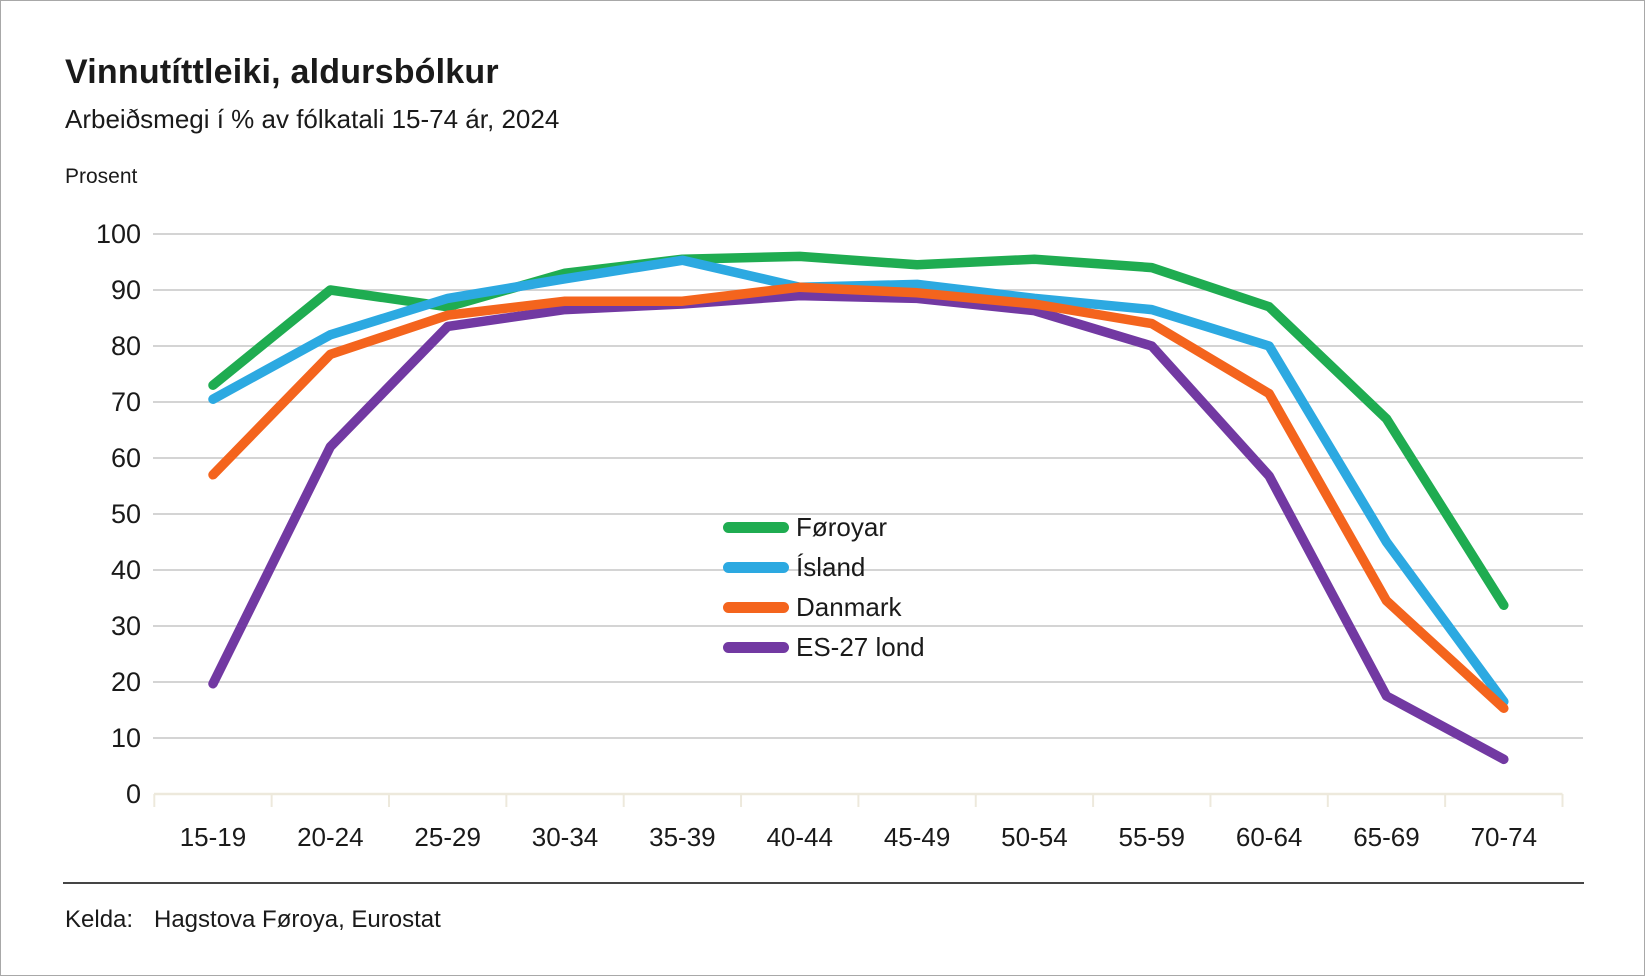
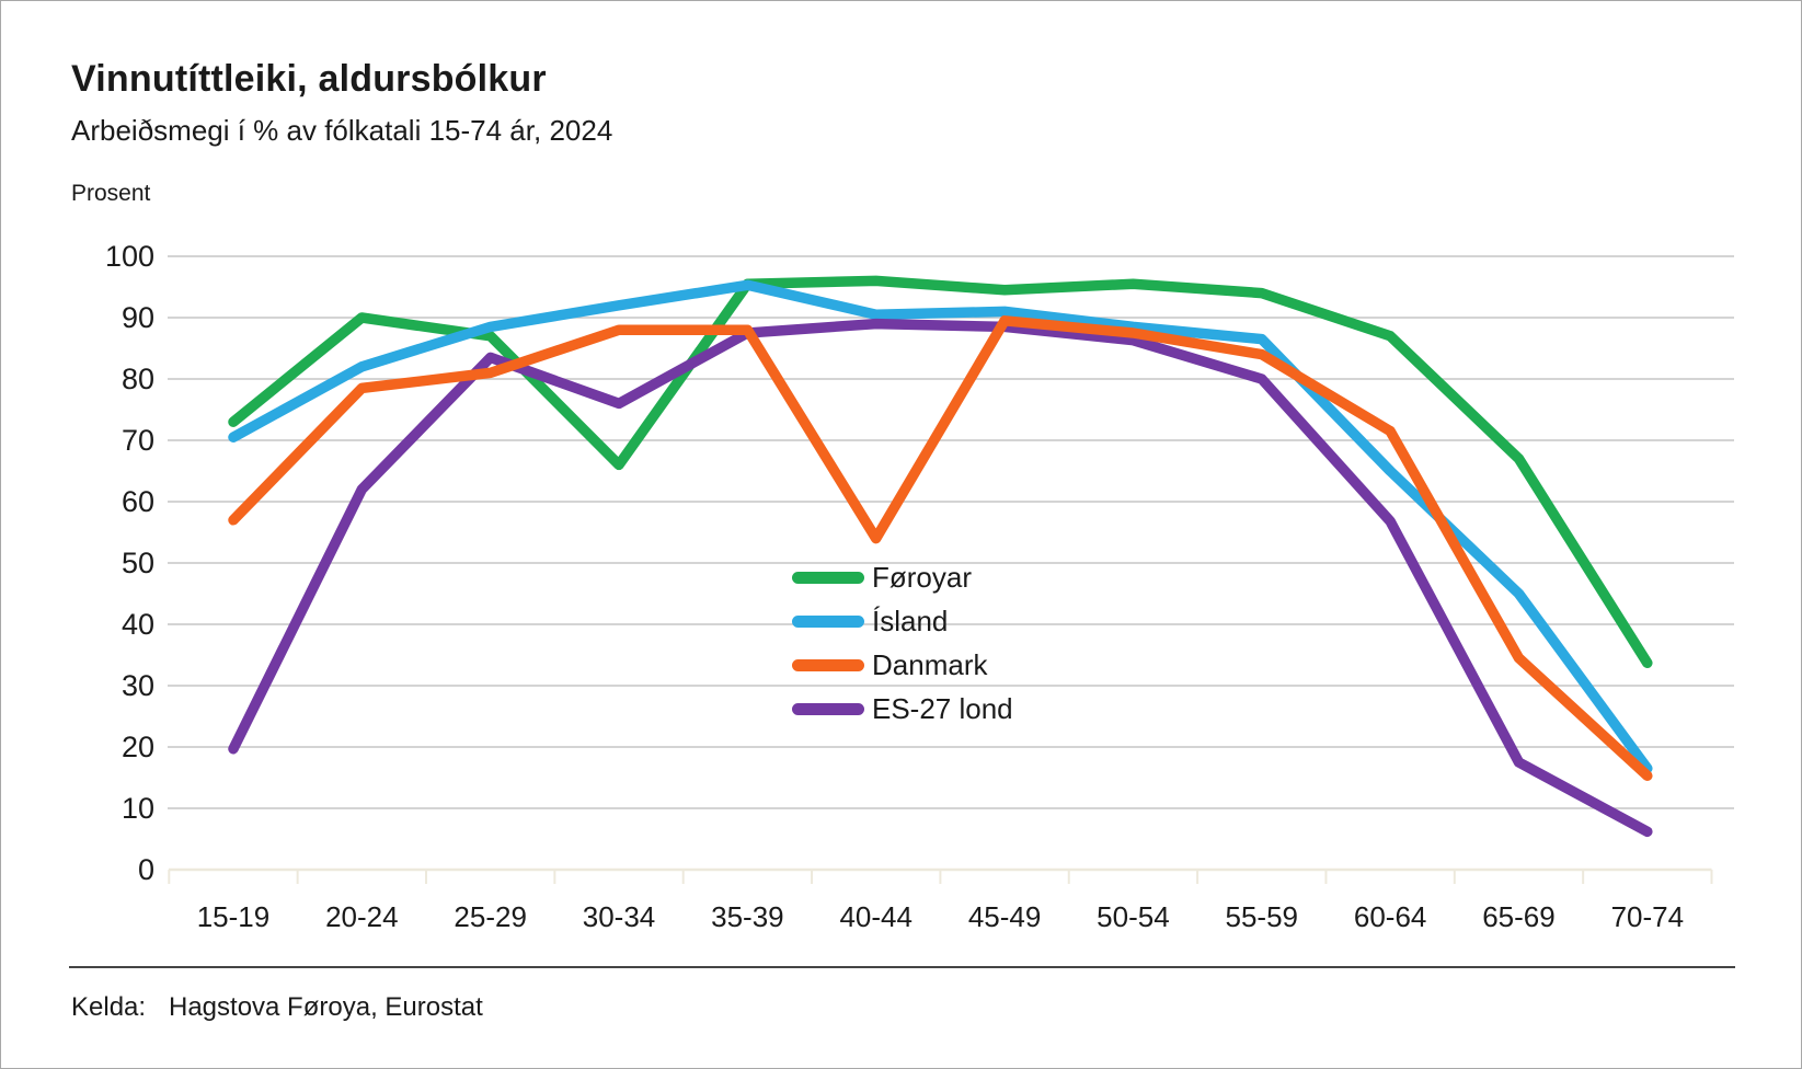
Danmark/25-29: 86 -> 81
Føroyar/30-34: 93 -> 66
ES-27 lond/30-34: 86 -> 76
Danmark/40-44: 90 -> 54
Ísland/60-64: 80 -> 65
